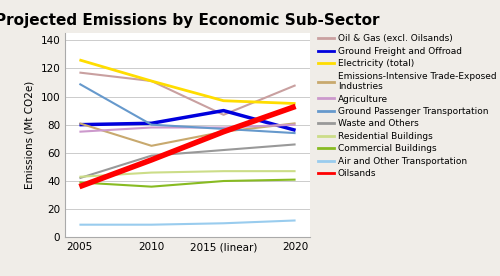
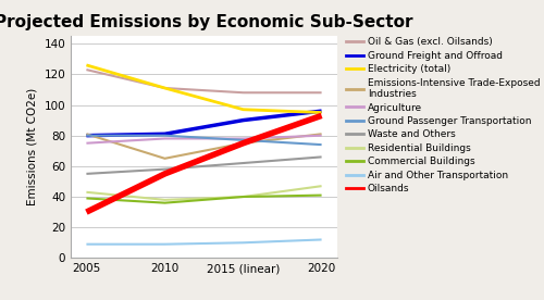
Oil & Gas (excl. Oilsands)/2005: 117 -> 123
Ground Passenger Transportation/2005: 109 -> 80
Waste and Others/2005: 42 -> 55
Oilsands/2005: 36 -> 30
Residential Buildings/2010: 46 -> 38
Oil & Gas (excl. Oilsands)/2015 (linear): 87 -> 108
Residential Buildings/2015 (linear): 47 -> 40
Ground Freight and Offroad/2020: 76 -> 96
